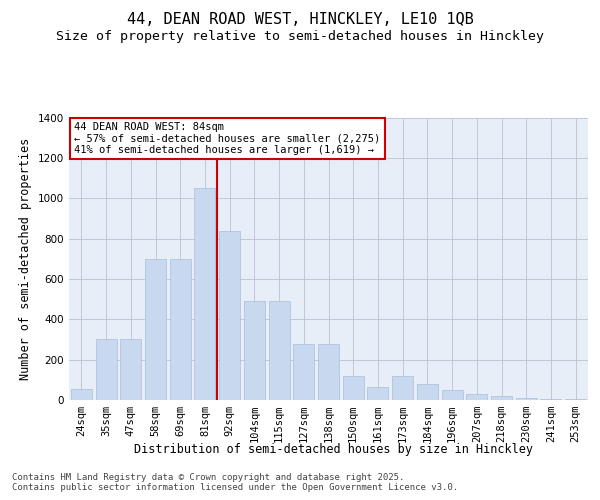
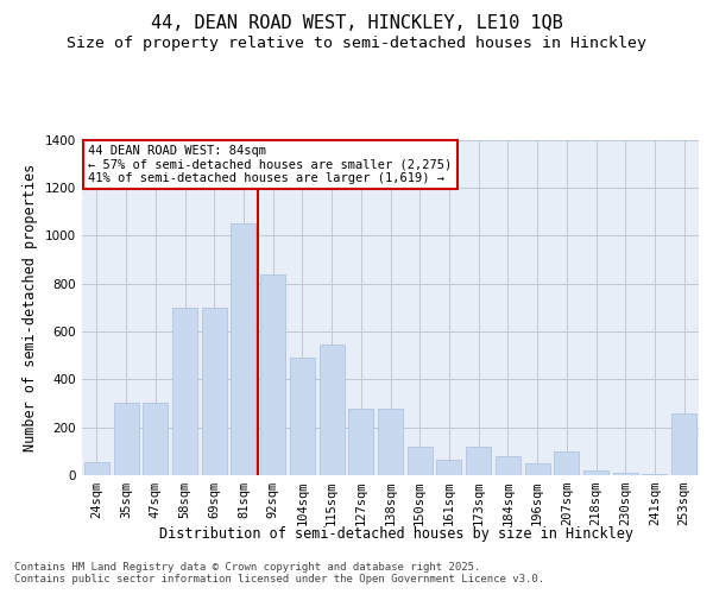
115sqm: 490 -> 545
207sqm: 30 -> 100
253sqm: 4 -> 260
